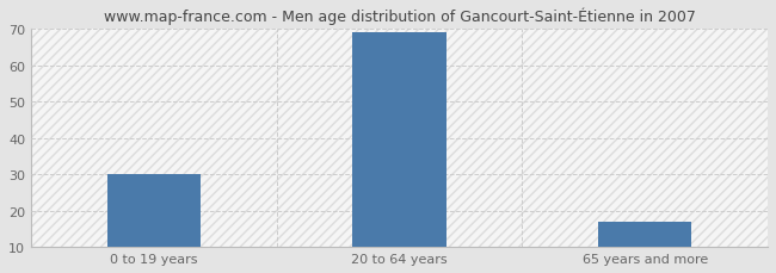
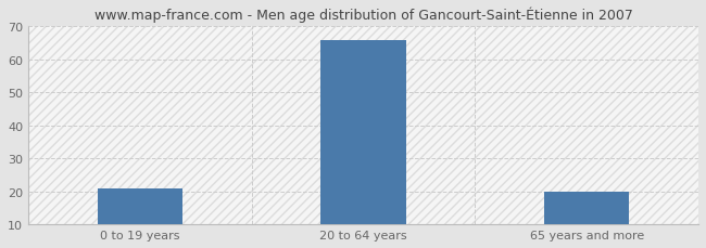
0 to 19 years: 30 -> 21
20 to 64 years: 69 -> 66
65 years and more: 17 -> 20
